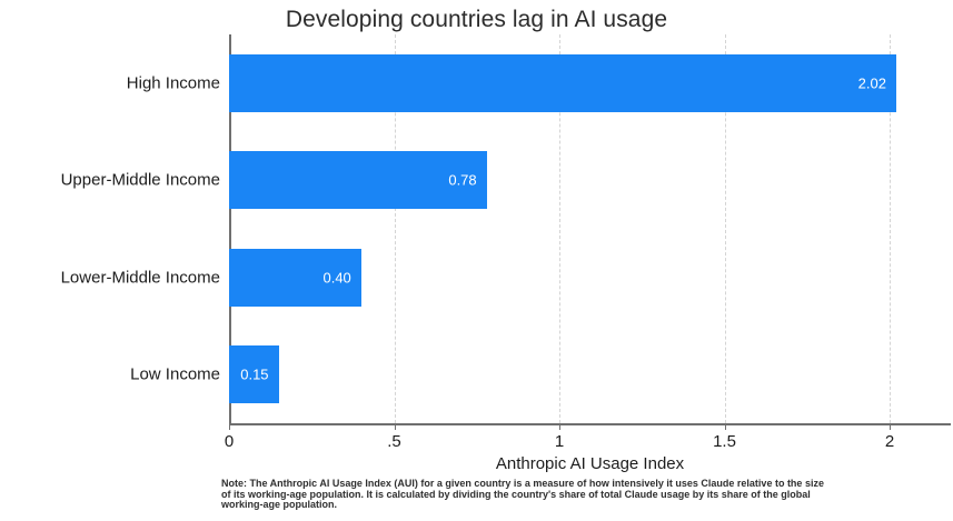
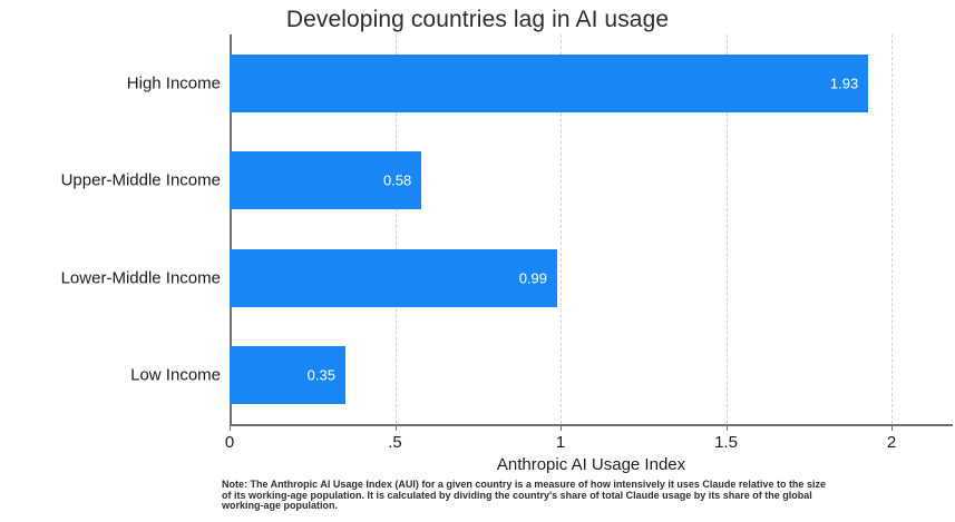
High Income: 2.02 -> 1.93
Upper-Middle Income: 0.78 -> 0.58
Lower-Middle Income: 0.40 -> 0.99
Low Income: 0.15 -> 0.35
